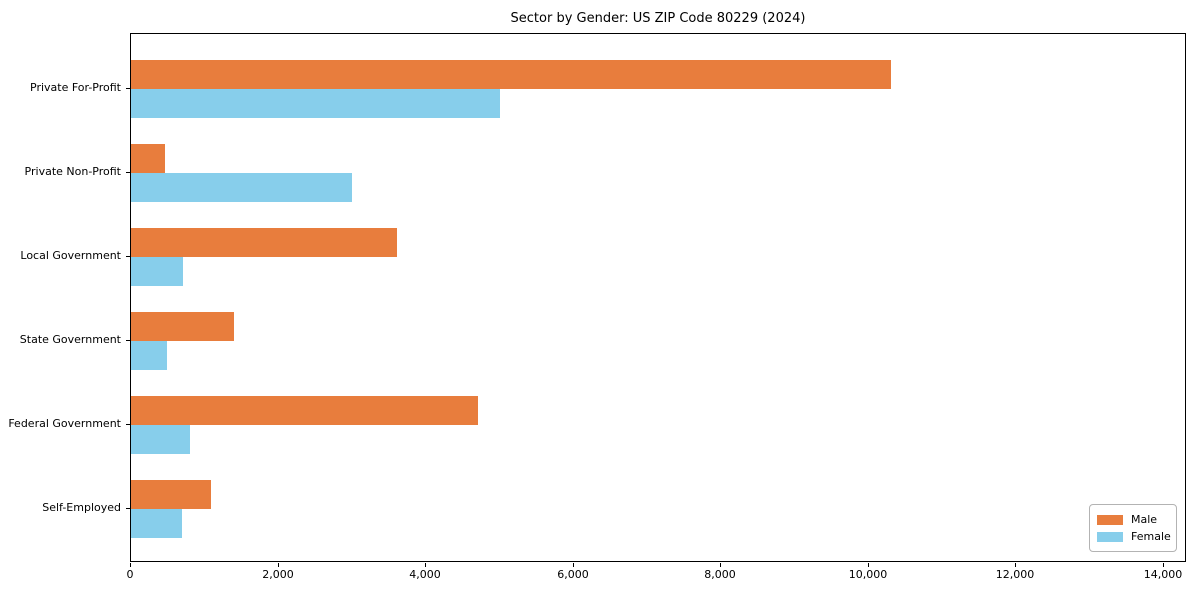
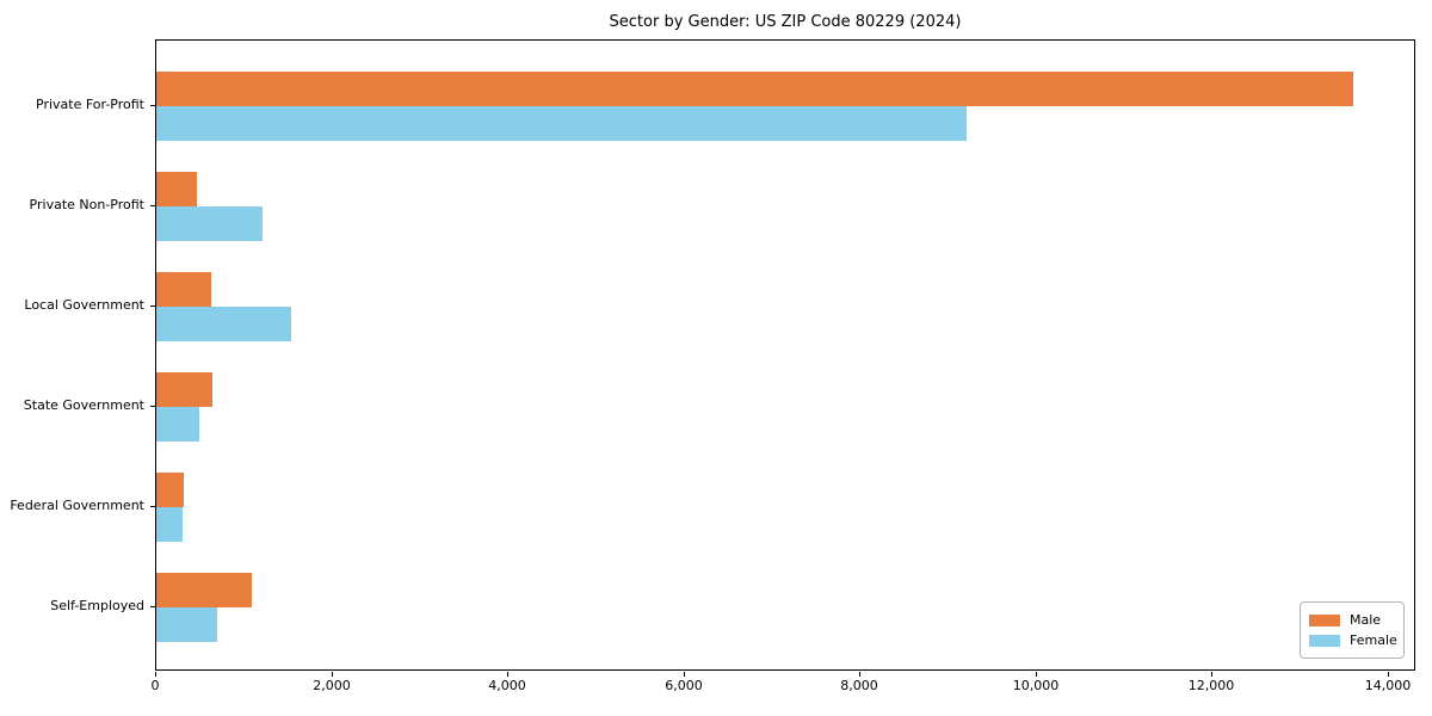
Male/Private For-Profit: 10300 -> 13600
Female/Private For-Profit: 5000 -> 9200
Female/Private Non-Profit: 3000 -> 1200
Male/Local Government: 3600 -> 600
Female/Local Government: 700 -> 1500
Male/State Government: 1400 -> 600
Male/Federal Government: 4700 -> 300
Female/Federal Government: 800 -> 300
